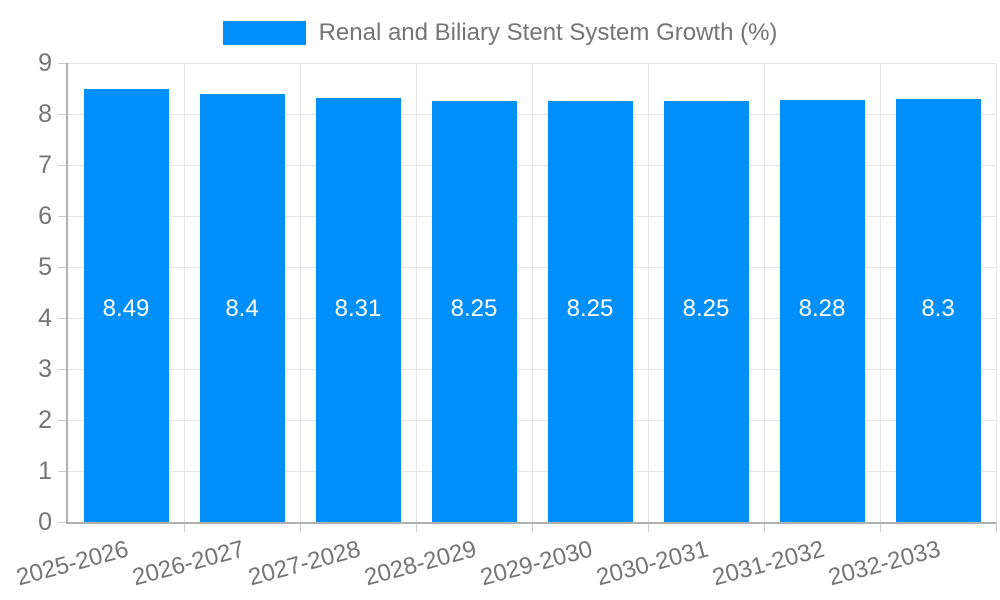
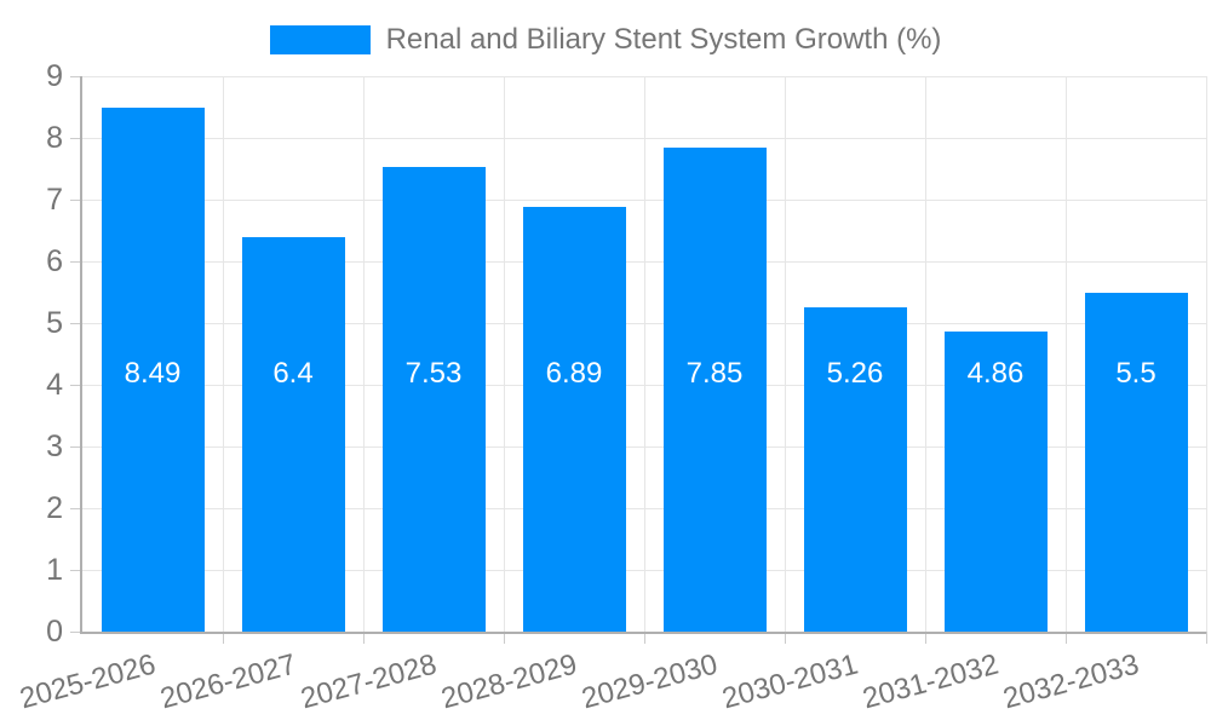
2026-2027: 8.4 -> 6.4
2027-2028: 8.31 -> 7.53
2028-2029: 8.25 -> 6.89
2029-2030: 8.25 -> 7.85
2030-2031: 8.25 -> 5.26
2031-2032: 8.28 -> 4.86
2032-2033: 8.3 -> 5.5
